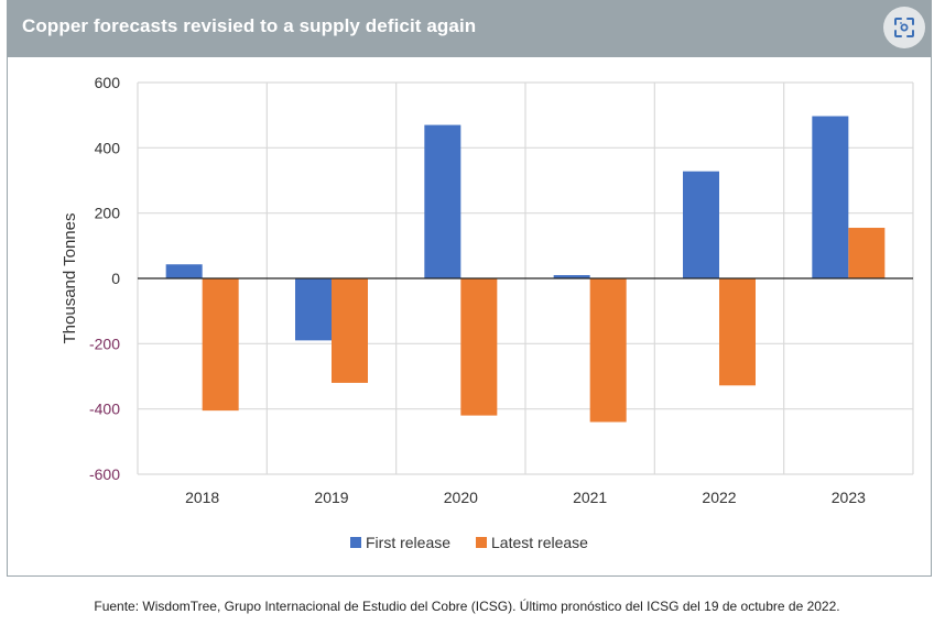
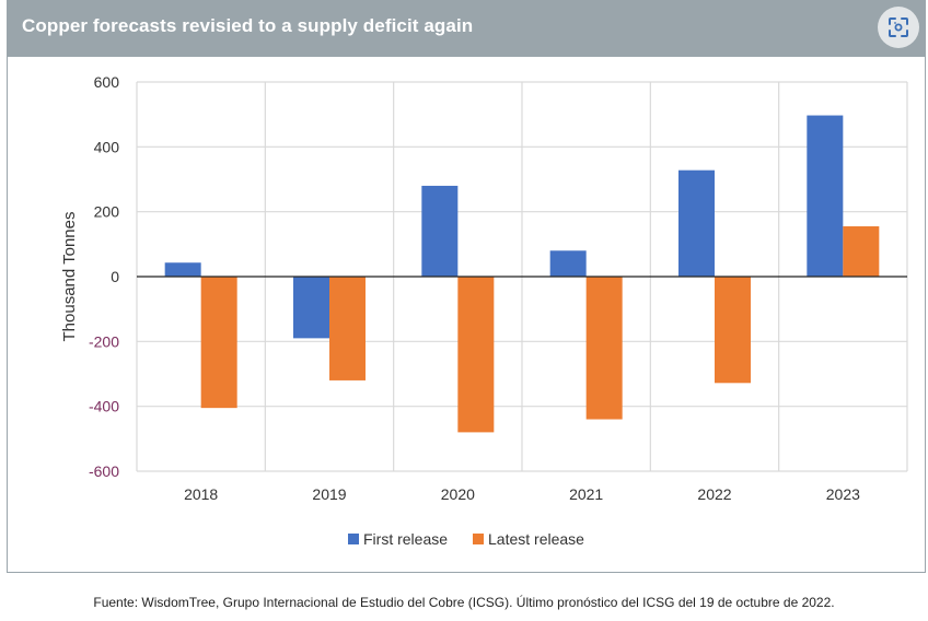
First release/2020: 470 -> 280
Latest release/2020: -420 -> -480
First release/2021: 10 -> 80
